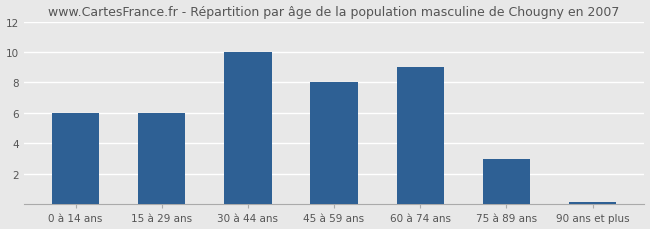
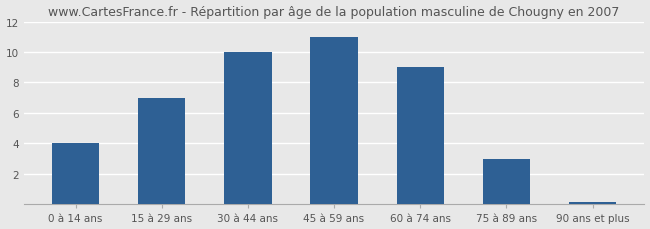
0 à 14 ans: 6.0 -> 4.0
15 à 29 ans: 6.0 -> 7.0
45 à 59 ans: 8.0 -> 11.0
